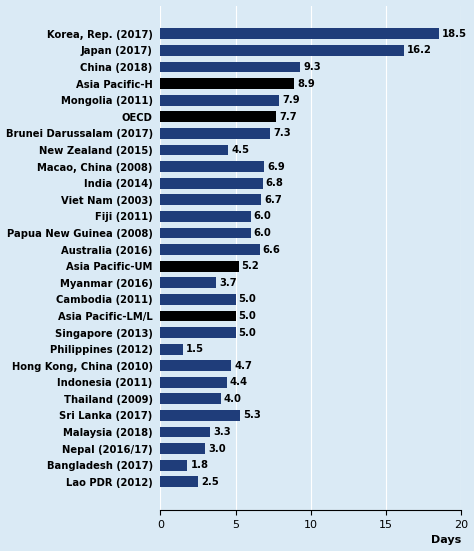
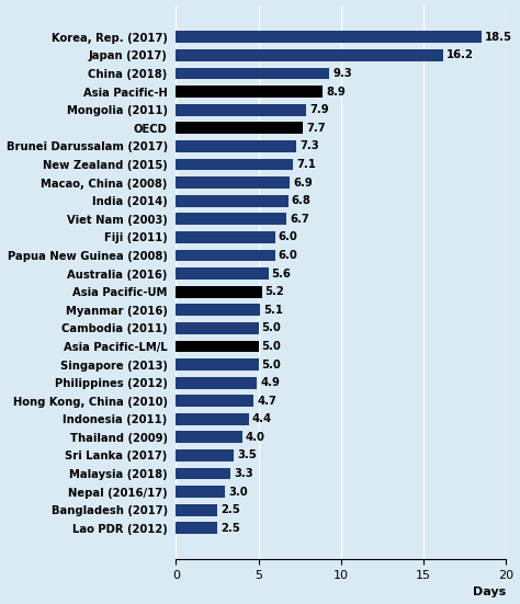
New Zealand (2015): 4.5 -> 7.1
Australia (2016): 6.6 -> 5.6
Myanmar (2016): 3.7 -> 5.1
Philippines (2012): 1.5 -> 4.9
Sri Lanka (2017): 5.3 -> 3.5
Bangladesh (2017): 1.8 -> 2.5
